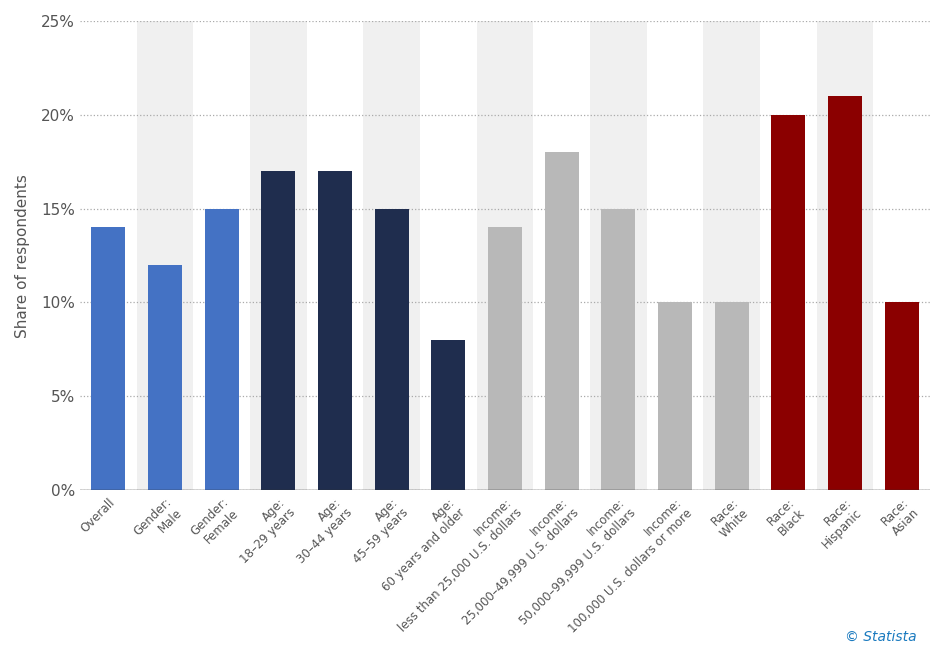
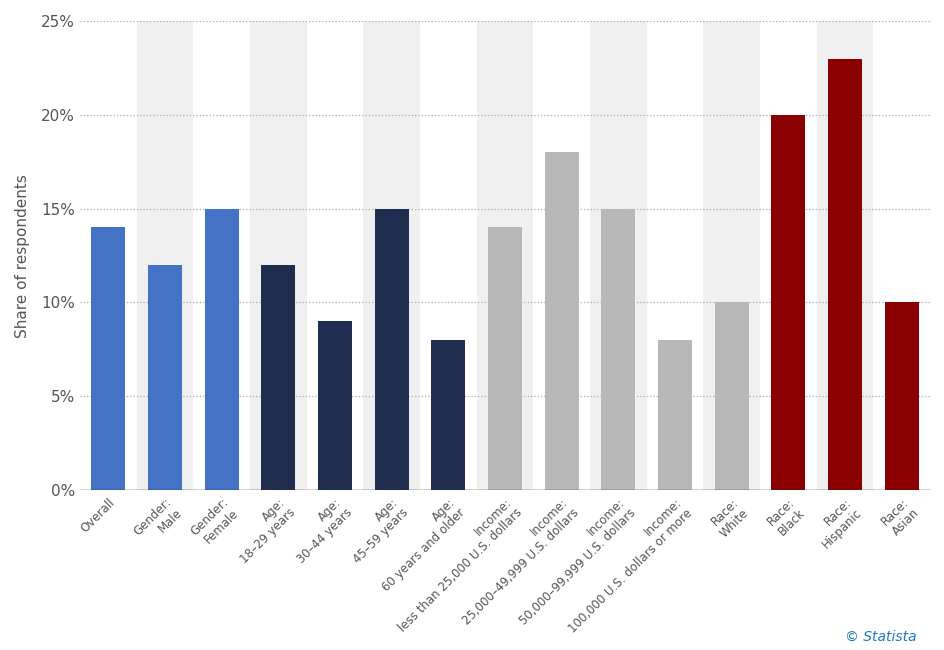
Age: 18–29 years: 17% -> 12%
Age: 30–44 years: 17% -> 9%
Income: 100,000 U.S. dollars or more: 10% -> 8%
Race: Hispanic: 21% -> 23%
